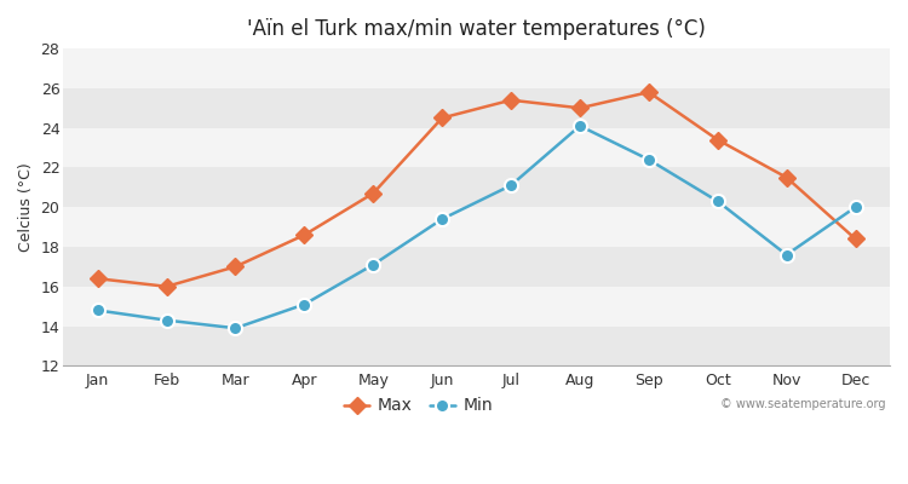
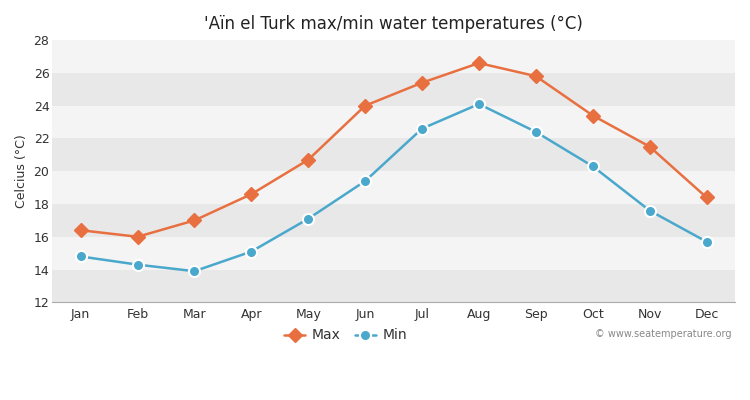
Max/Jun: 24.5 -> 24.0
Min/Jul: 21.1 -> 22.6
Max/Aug: 25.0 -> 26.6
Min/Dec: 20.0 -> 15.7
